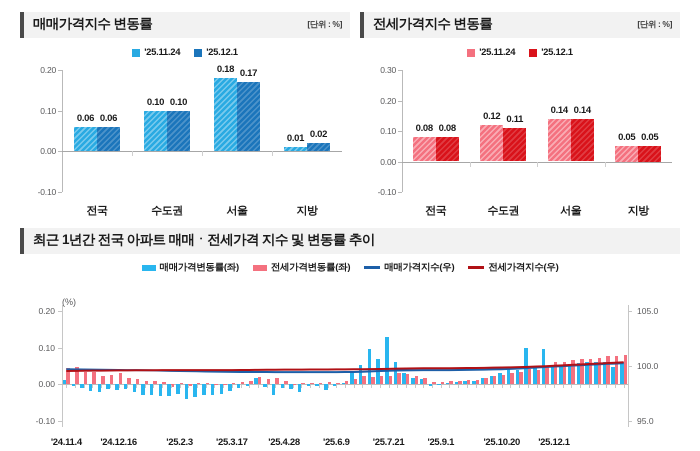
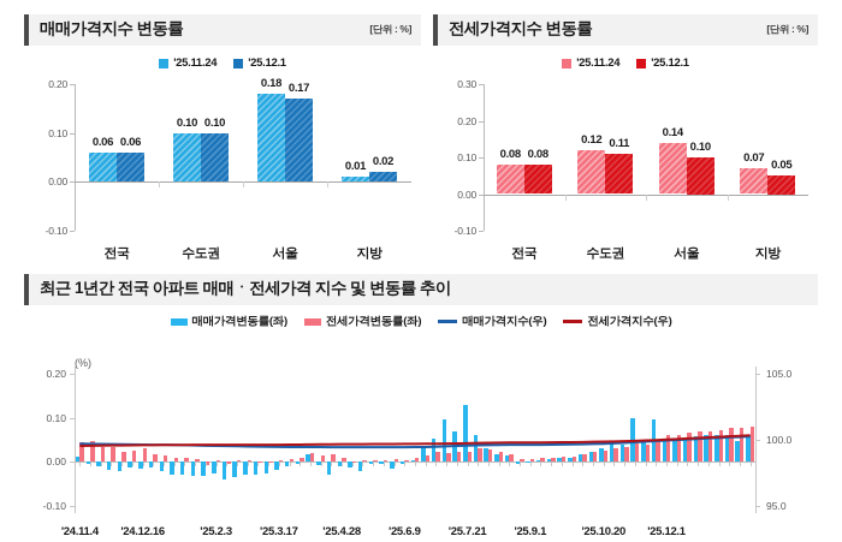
전세가격지수 변동률/'25.12.1/서울: 0.14 -> 0.10
전세가격지수 변동률/'25.11.24/지방: 0.05 -> 0.07
